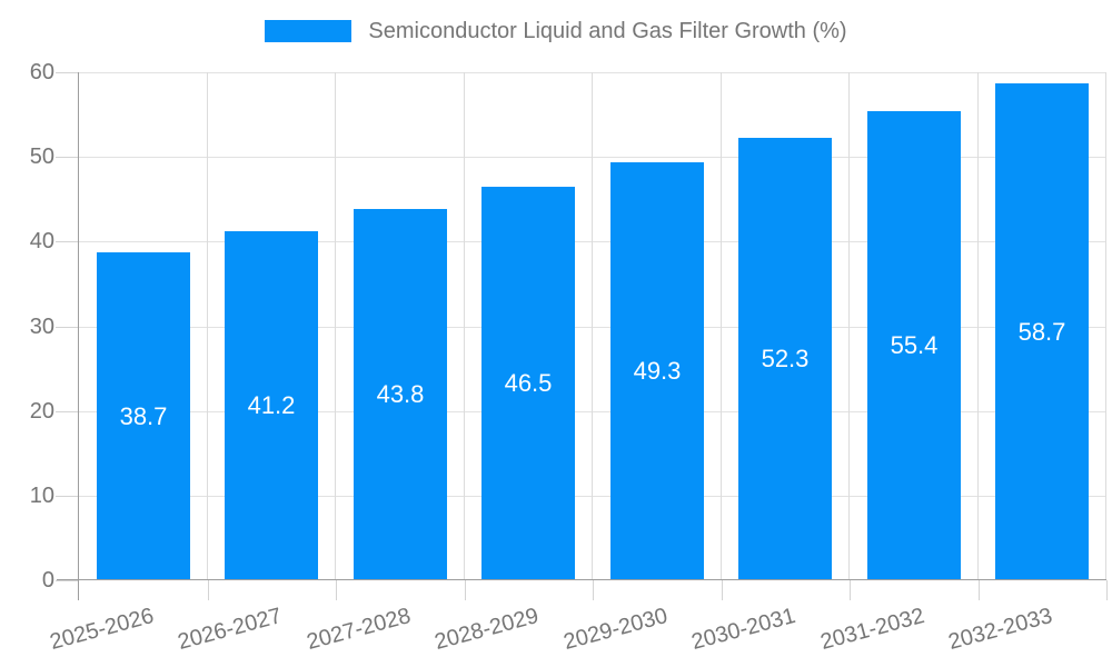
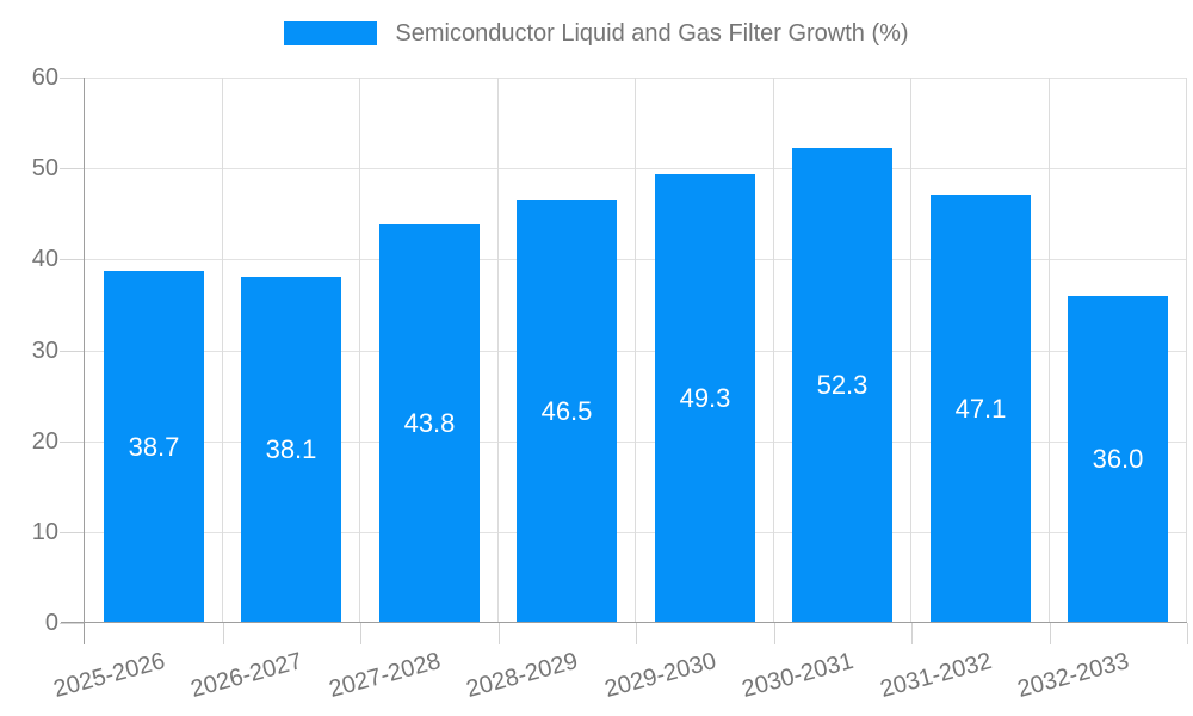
2026-2027: 41.2 -> 38.1
2031-2032: 55.4 -> 47.1
2032-2033: 58.7 -> 36.0
